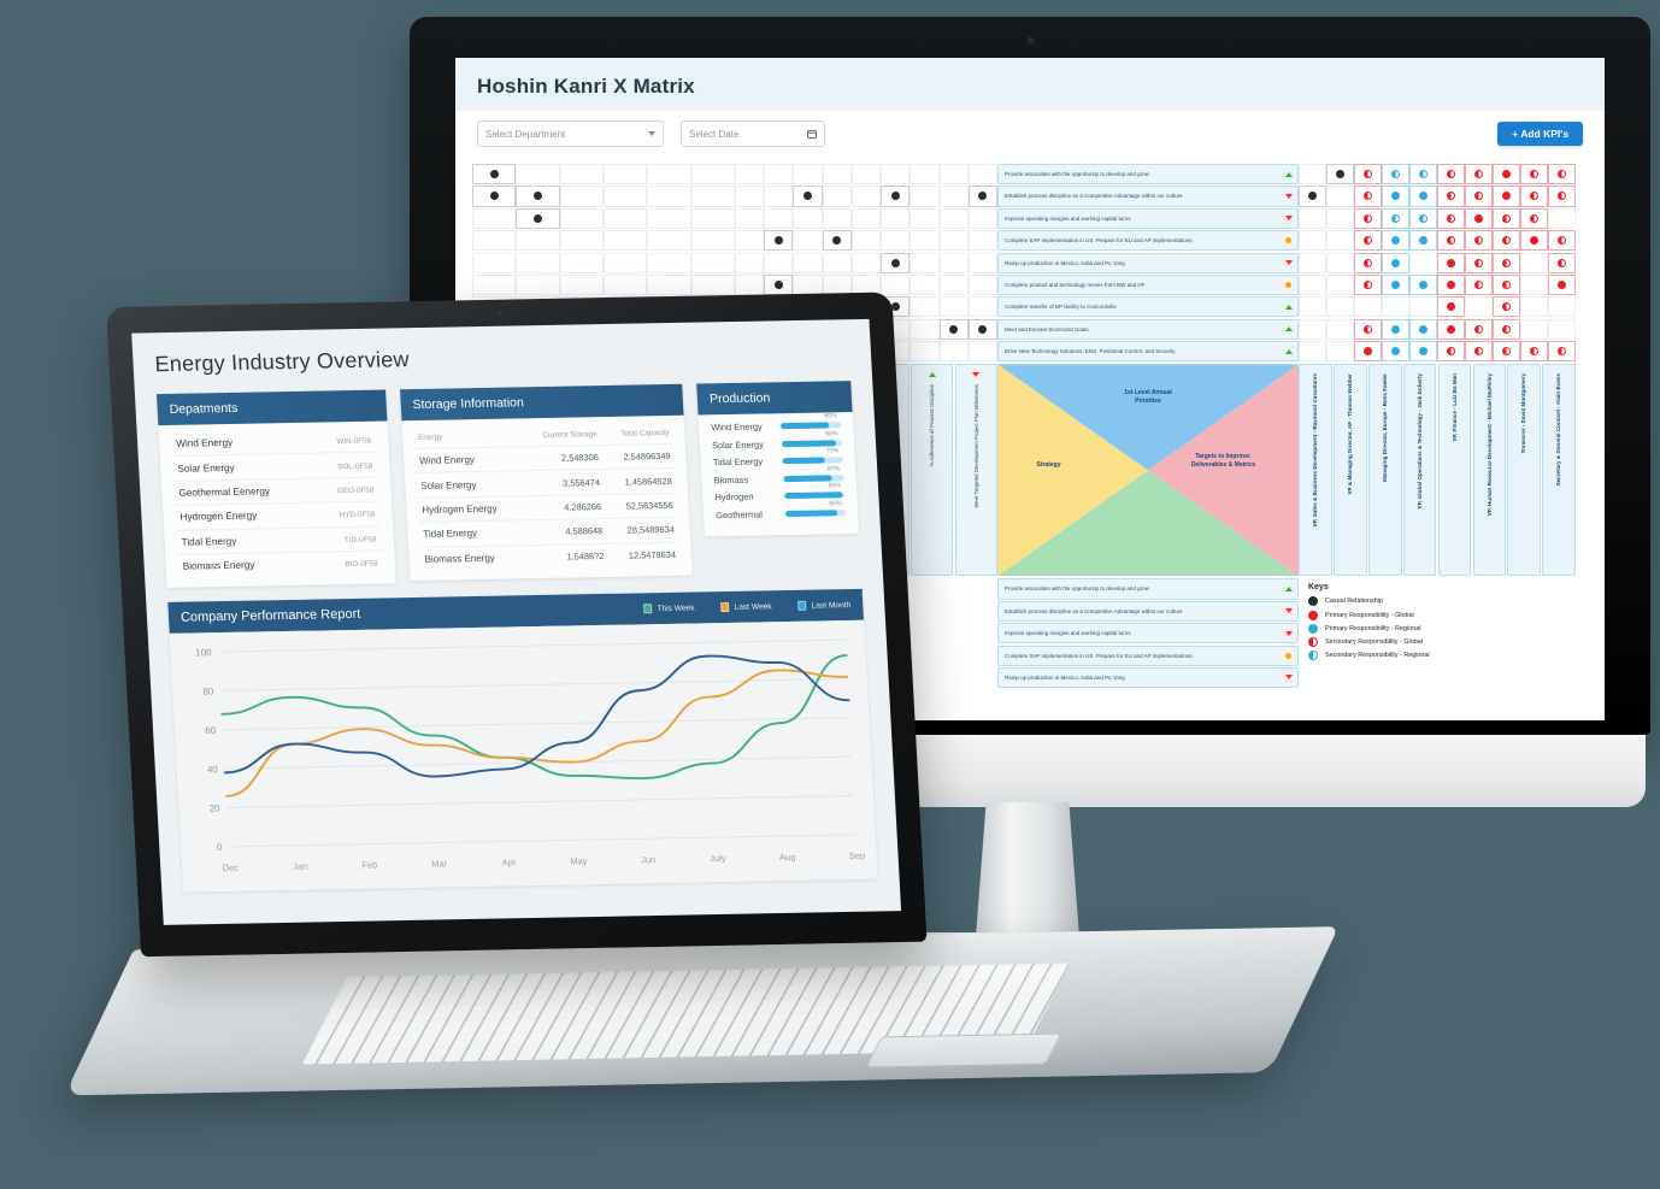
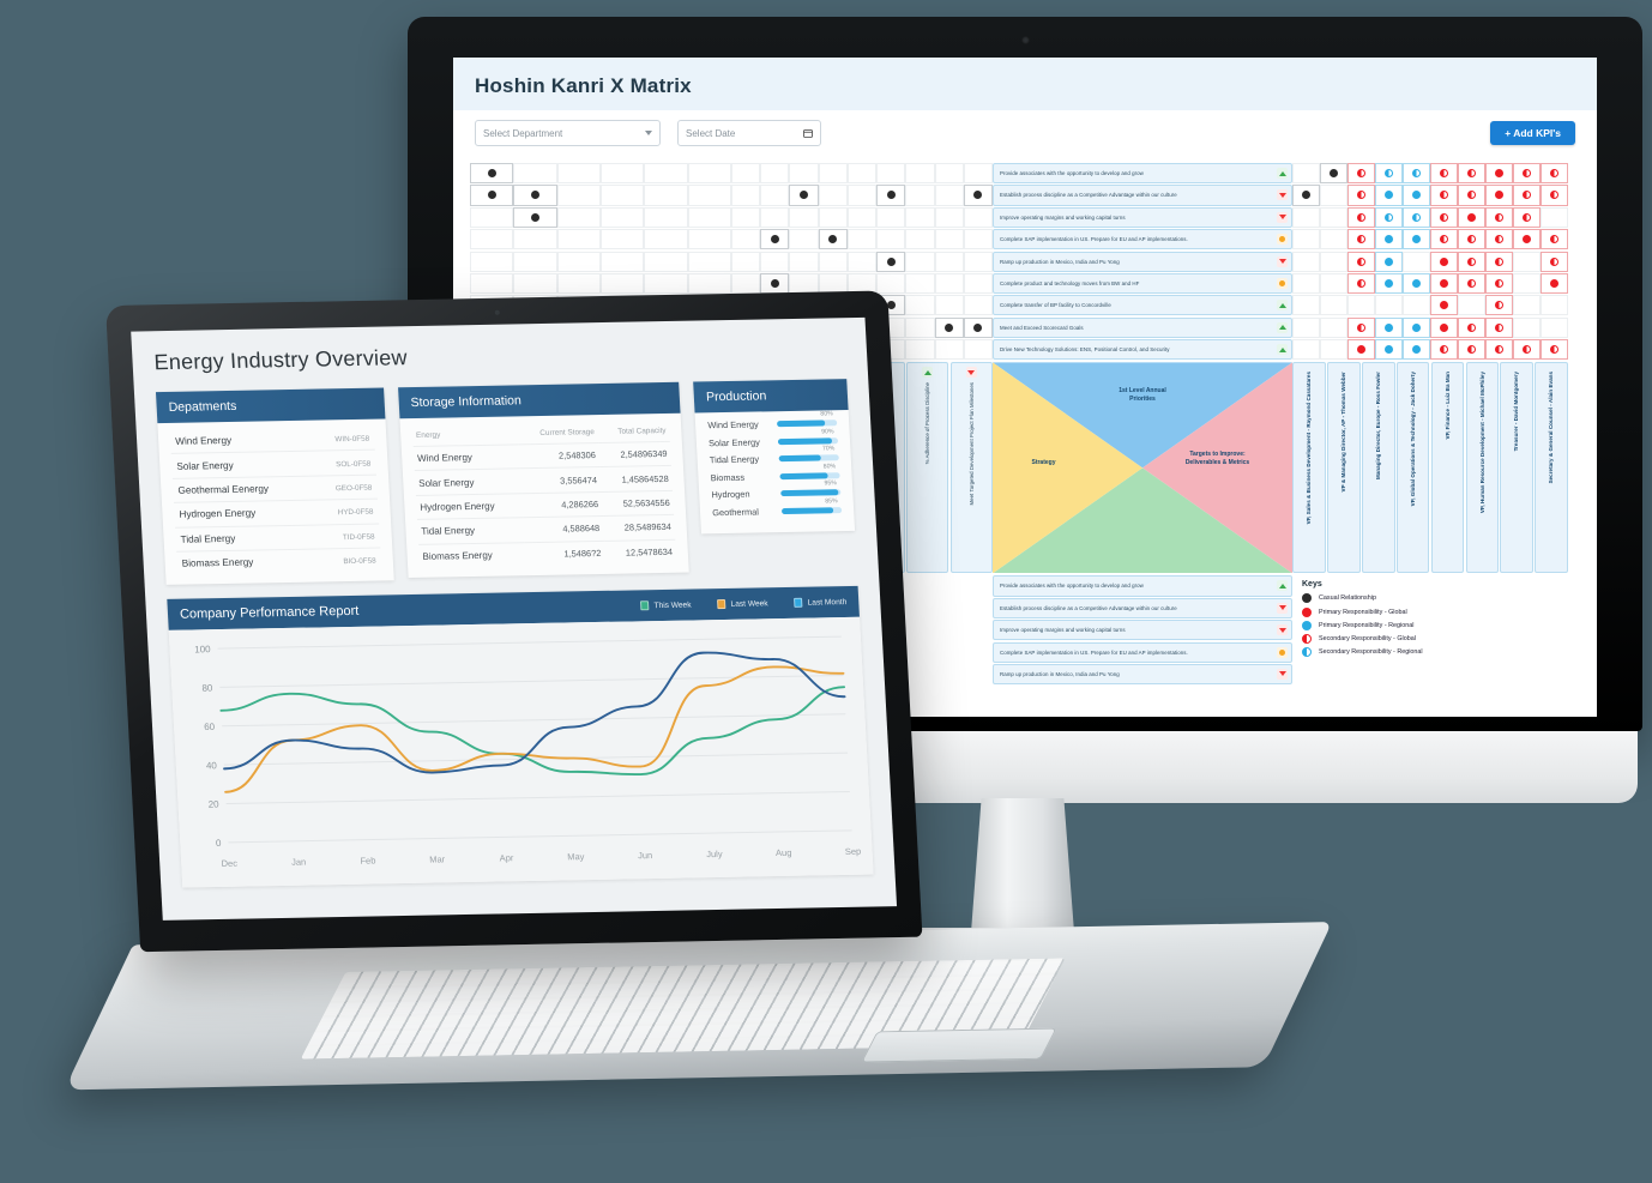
Last Week/Mar: 50 -> 35
Last Month/May: 50 -> 56
Last Week/Jun: 50 -> 35
Last Month/Jun: 76 -> 66
This Week/July: 38 -> 49
Last Week/July: 72 -> 76
This Week/Sep: 92 -> 74
